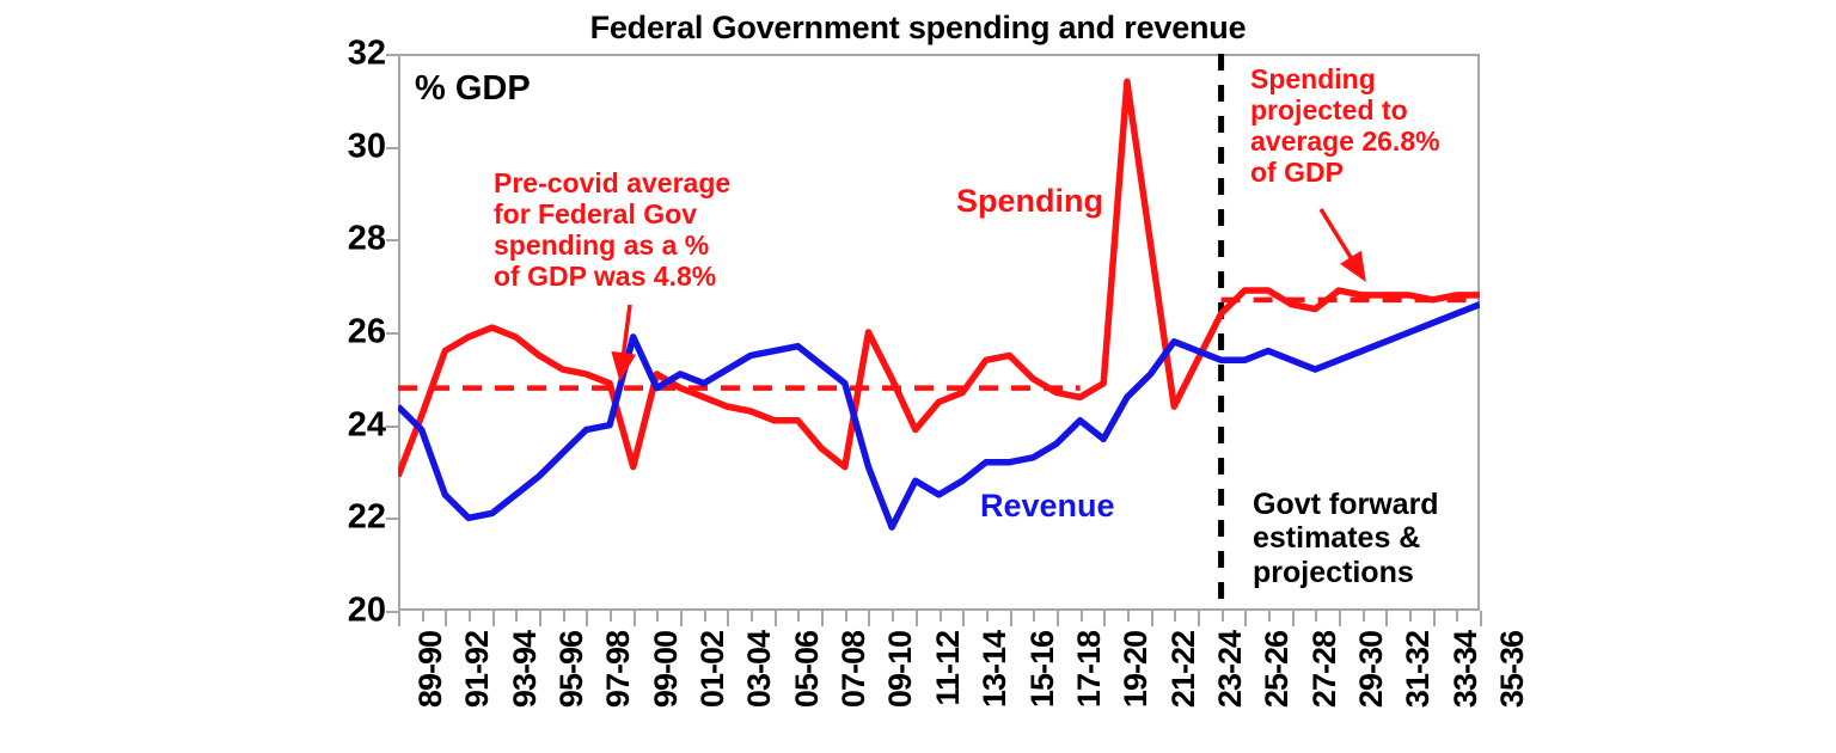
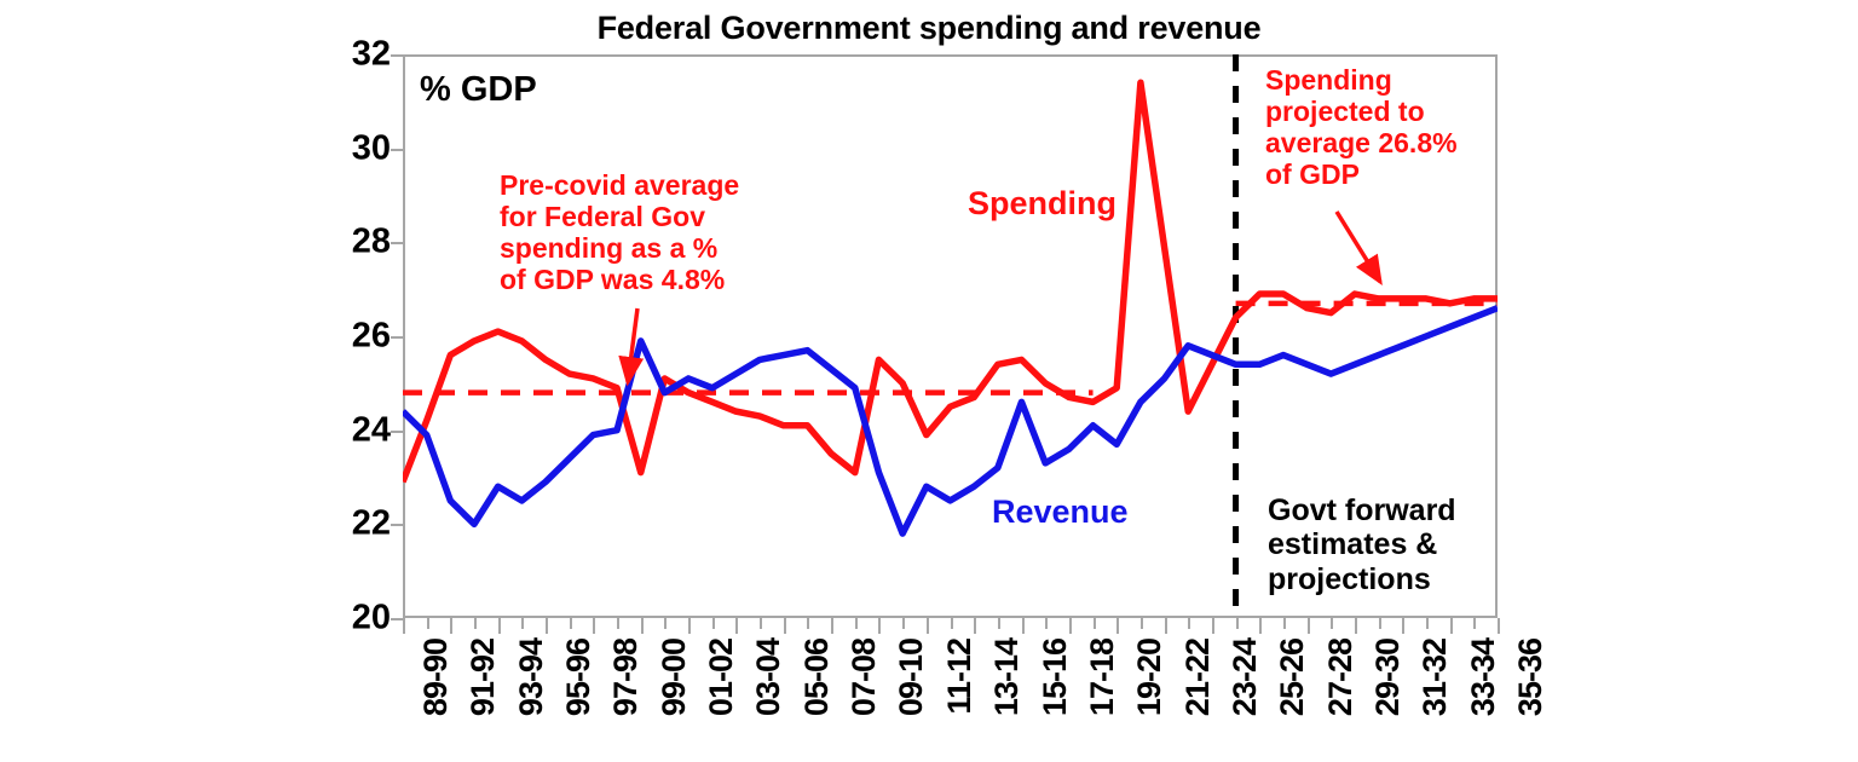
Revenue/93-94: 22.1 -> 22.8
Spending/09-10: 26.0 -> 25.5
Revenue/15-16: 23.2 -> 24.6
